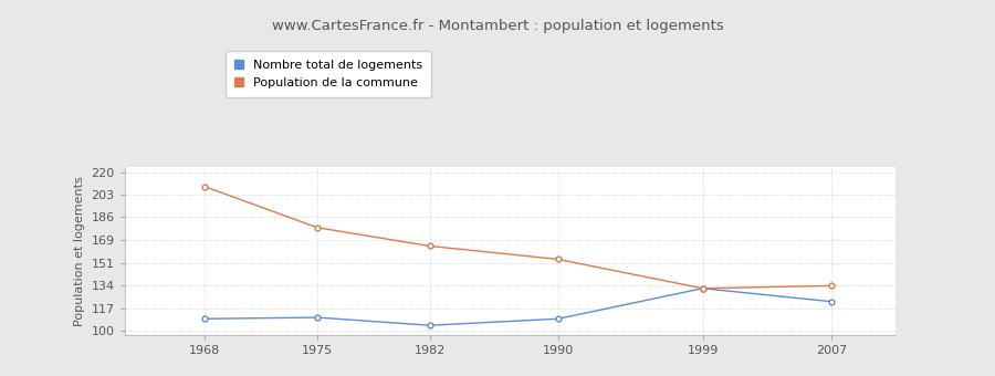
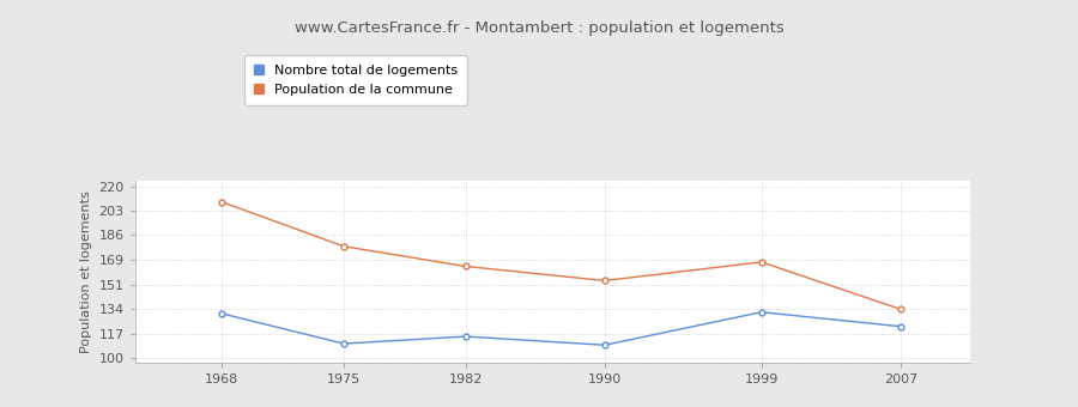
Nombre total de logements/1968: 109 -> 131
Nombre total de logements/1982: 104 -> 115
Population de la commune/1999: 132 -> 167
